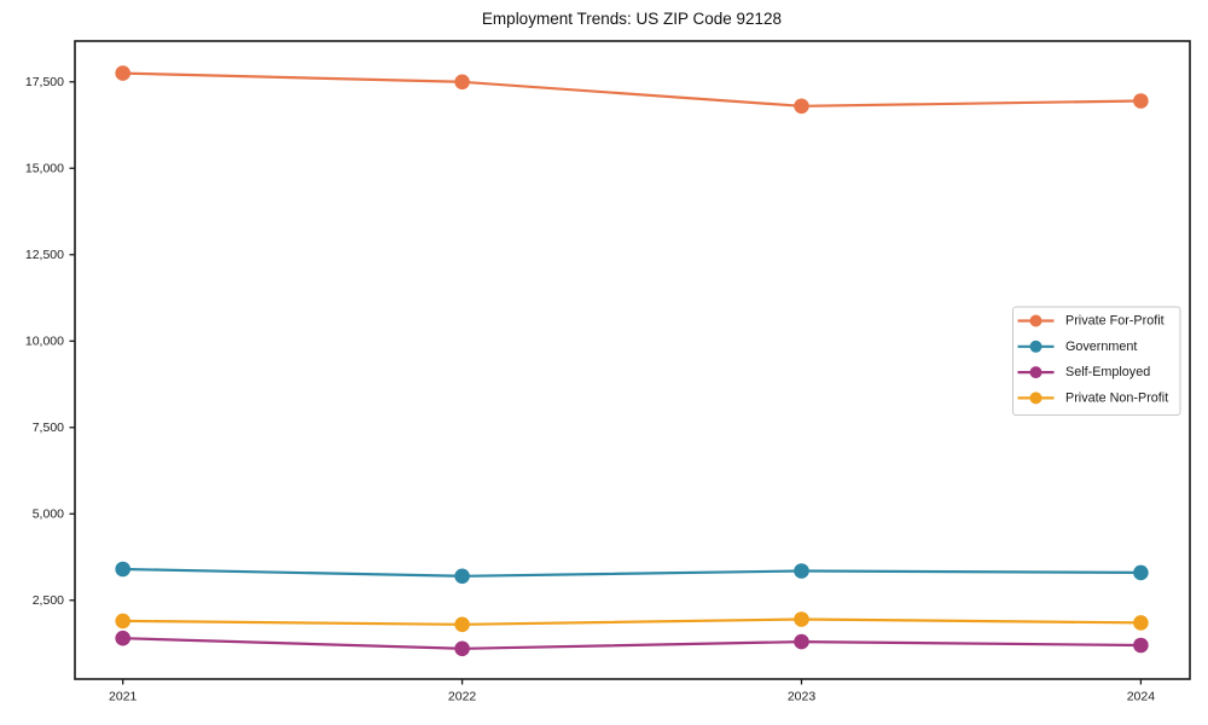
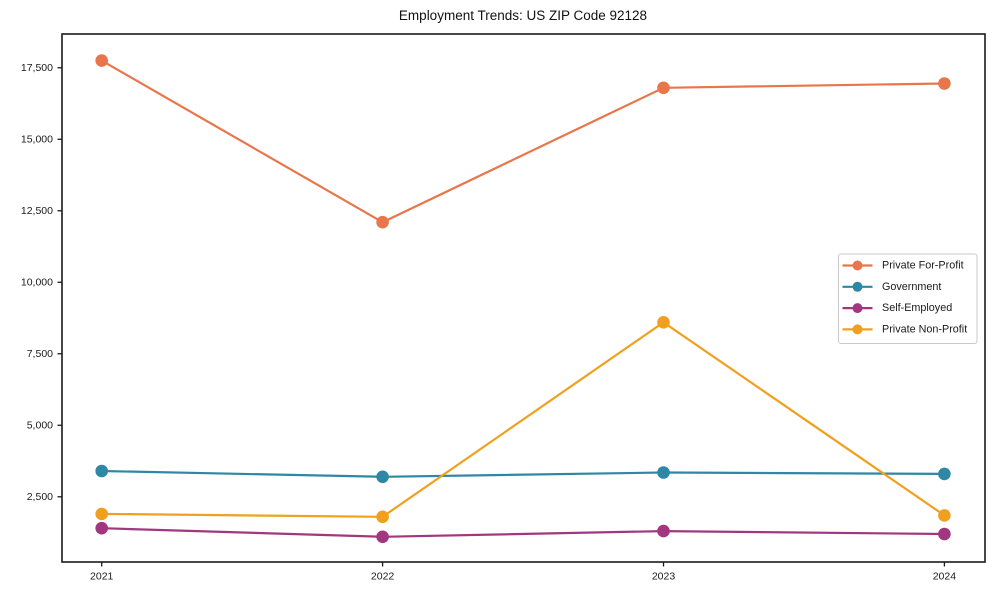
Private For-Profit/2022: 17500 -> 12100
Private Non-Profit/2023: 2000 -> 8600
